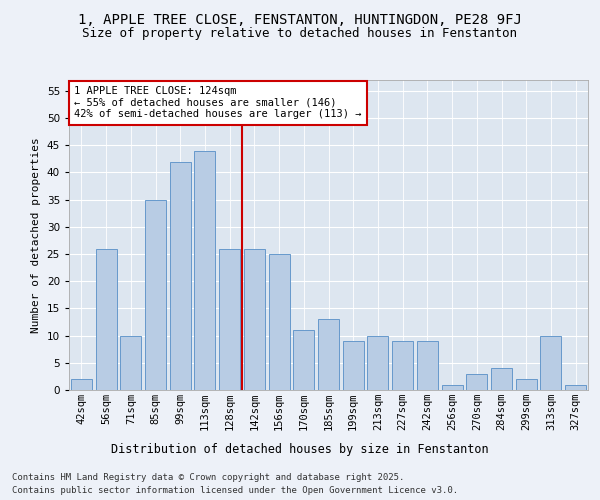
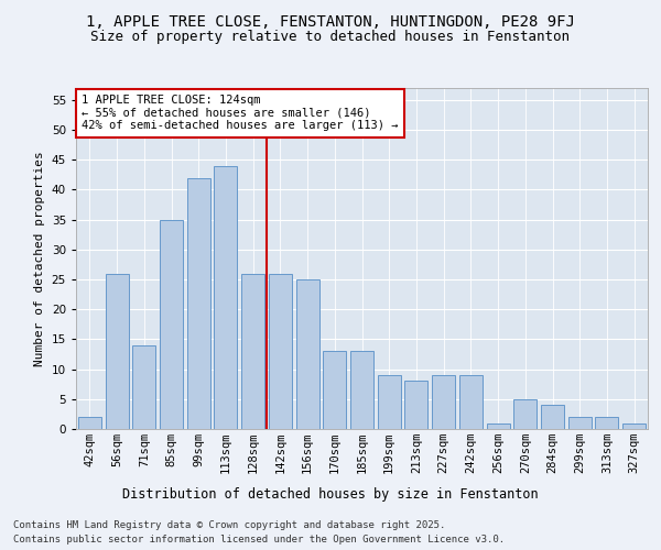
71sqm: 10 -> 14
170sqm: 11 -> 13
213sqm: 10 -> 8
270sqm: 3 -> 5
313sqm: 10 -> 2
